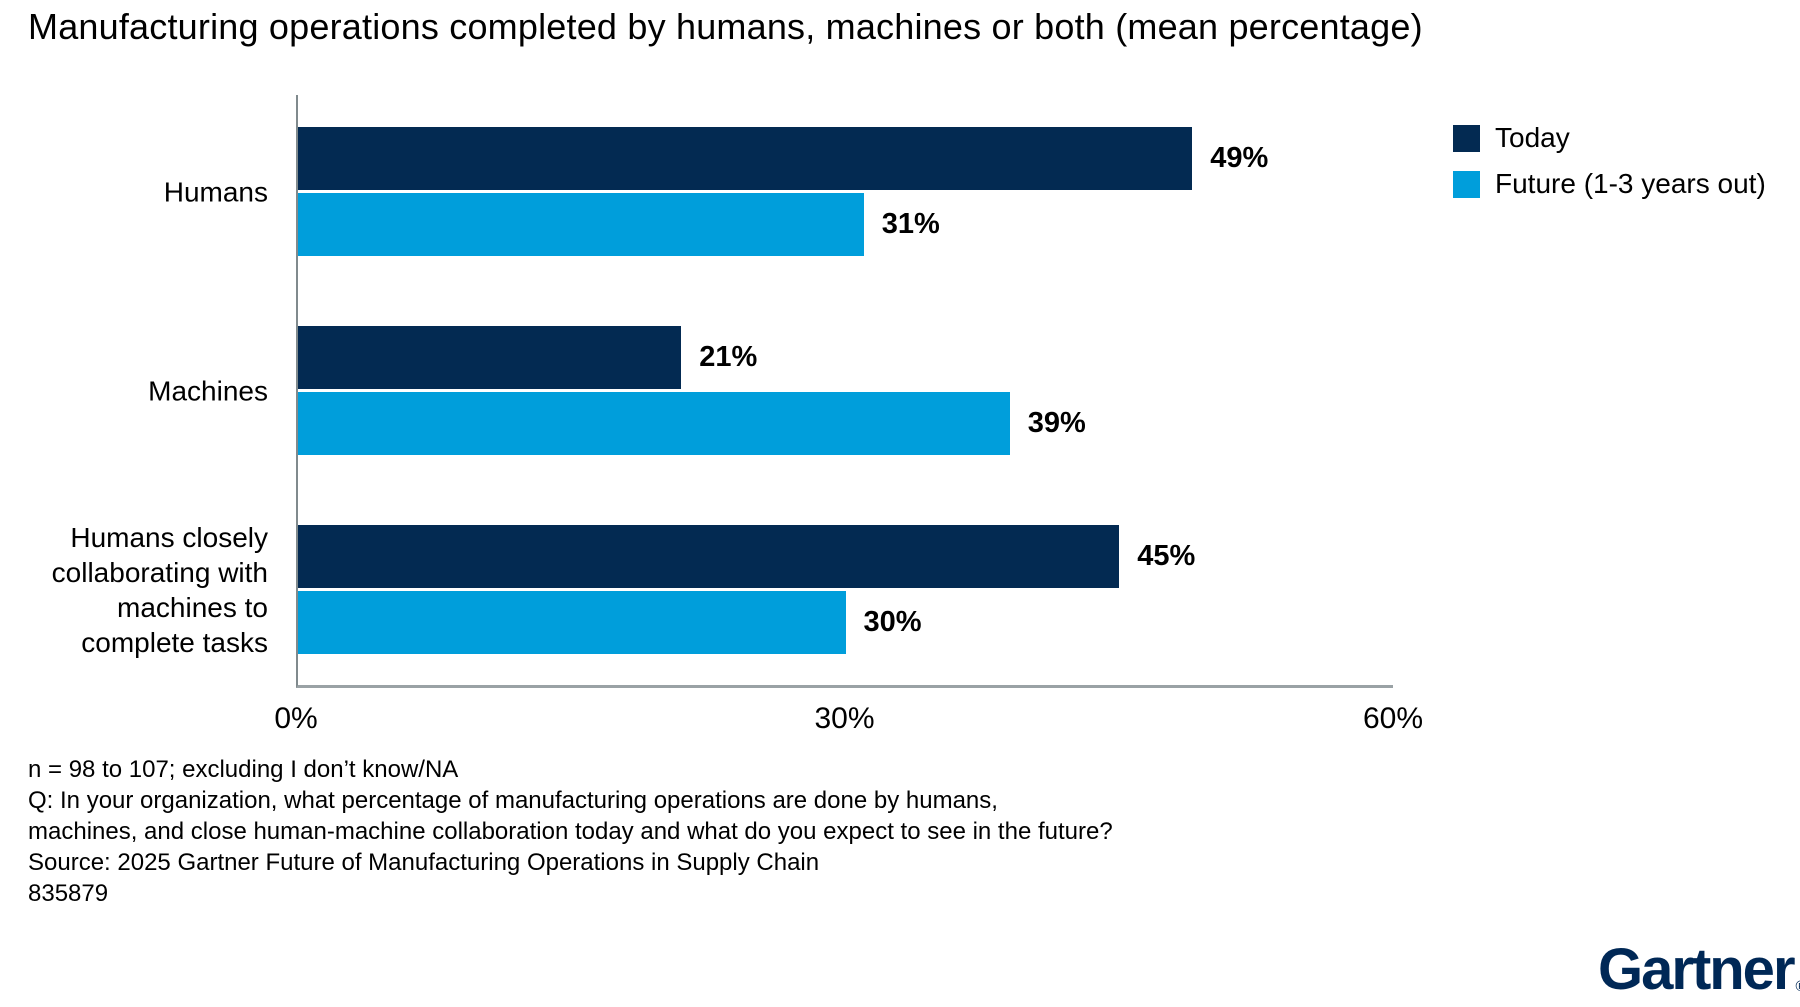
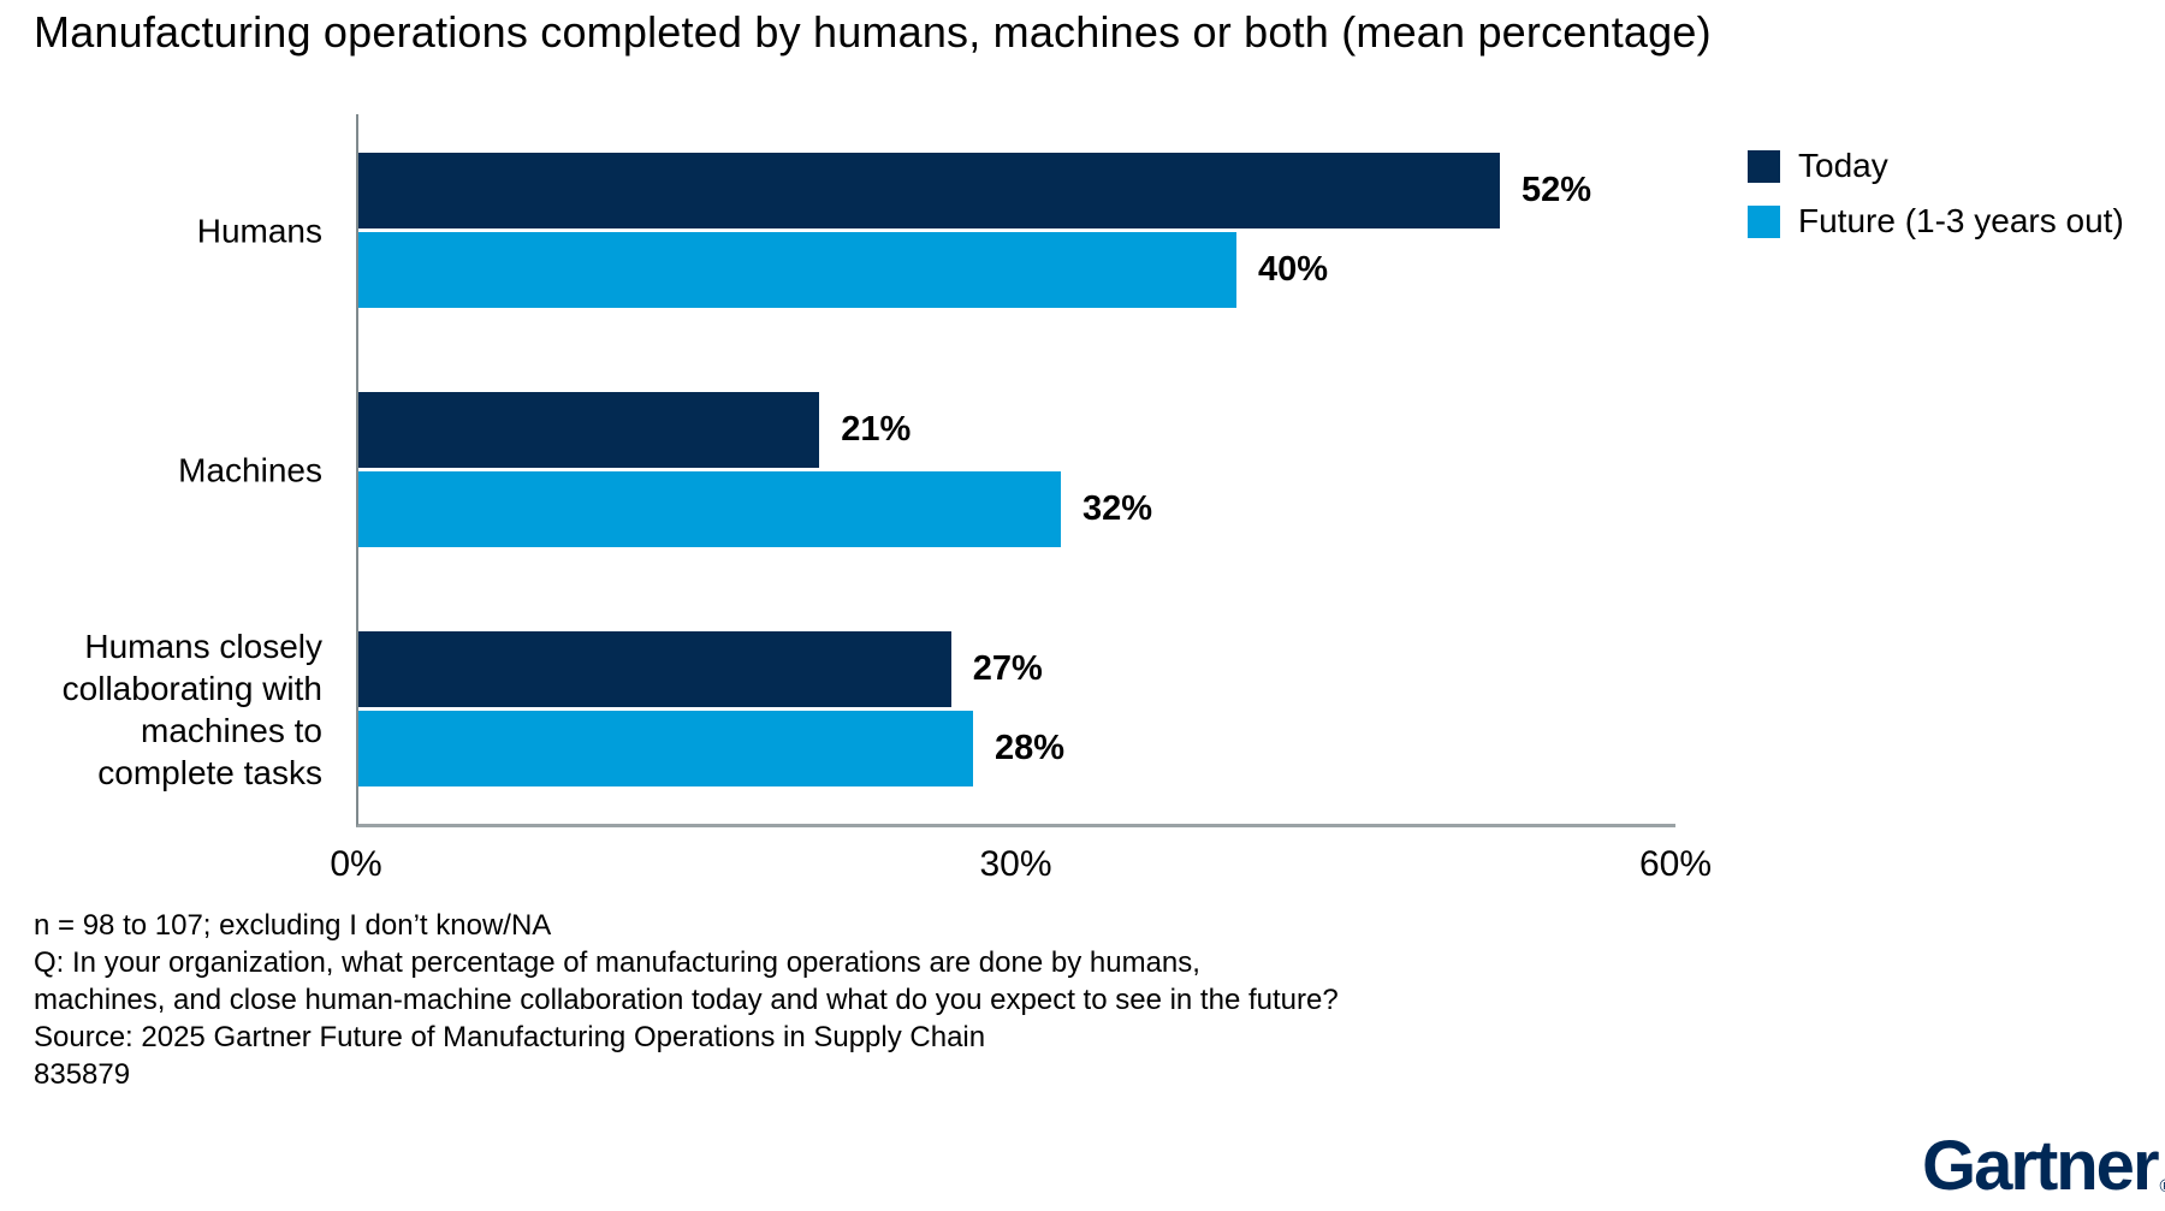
Today/Humans: 49% -> 52%
Future (1-3 years out)/Humans: 31% -> 40%
Future (1-3 years out)/Machines: 39% -> 32%
Today/Humans closely collaborating with machines to complete tasks: 45% -> 27%
Future (1-3 years out)/Humans closely collaborating with machines to complete tasks: 30% -> 28%
